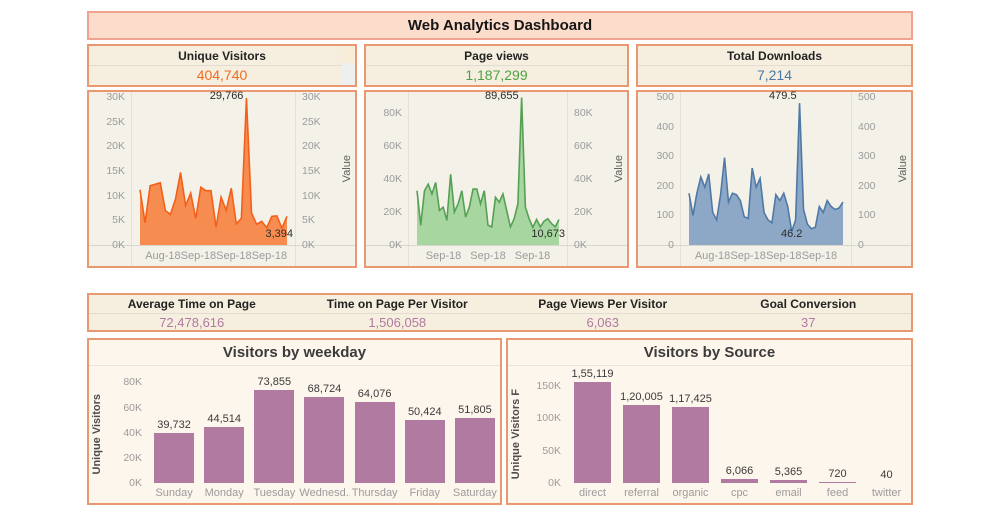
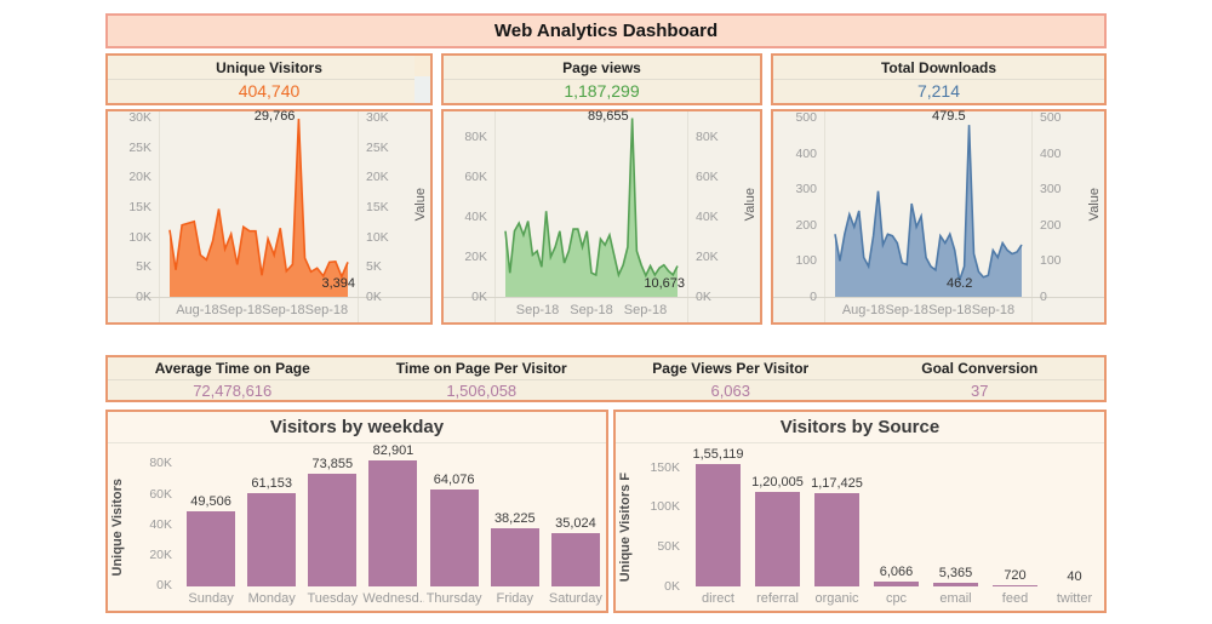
Visitors by weekday/Sunday: 39,732 -> 49,506
Visitors by weekday/Monday: 44,514 -> 61,153
Visitors by weekday/Wednesd..: 68,724 -> 82,901
Visitors by weekday/Friday: 50,424 -> 38,225
Visitors by weekday/Saturday: 51,805 -> 35,024
